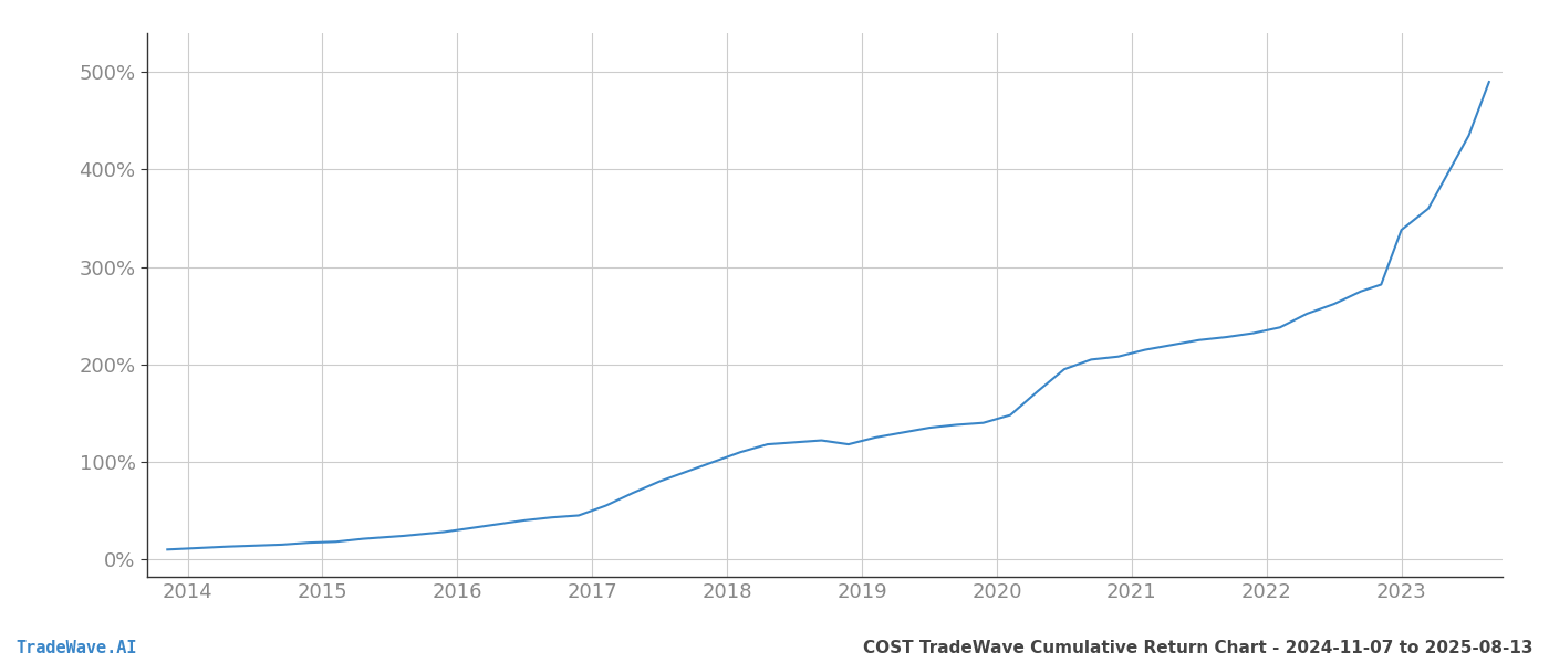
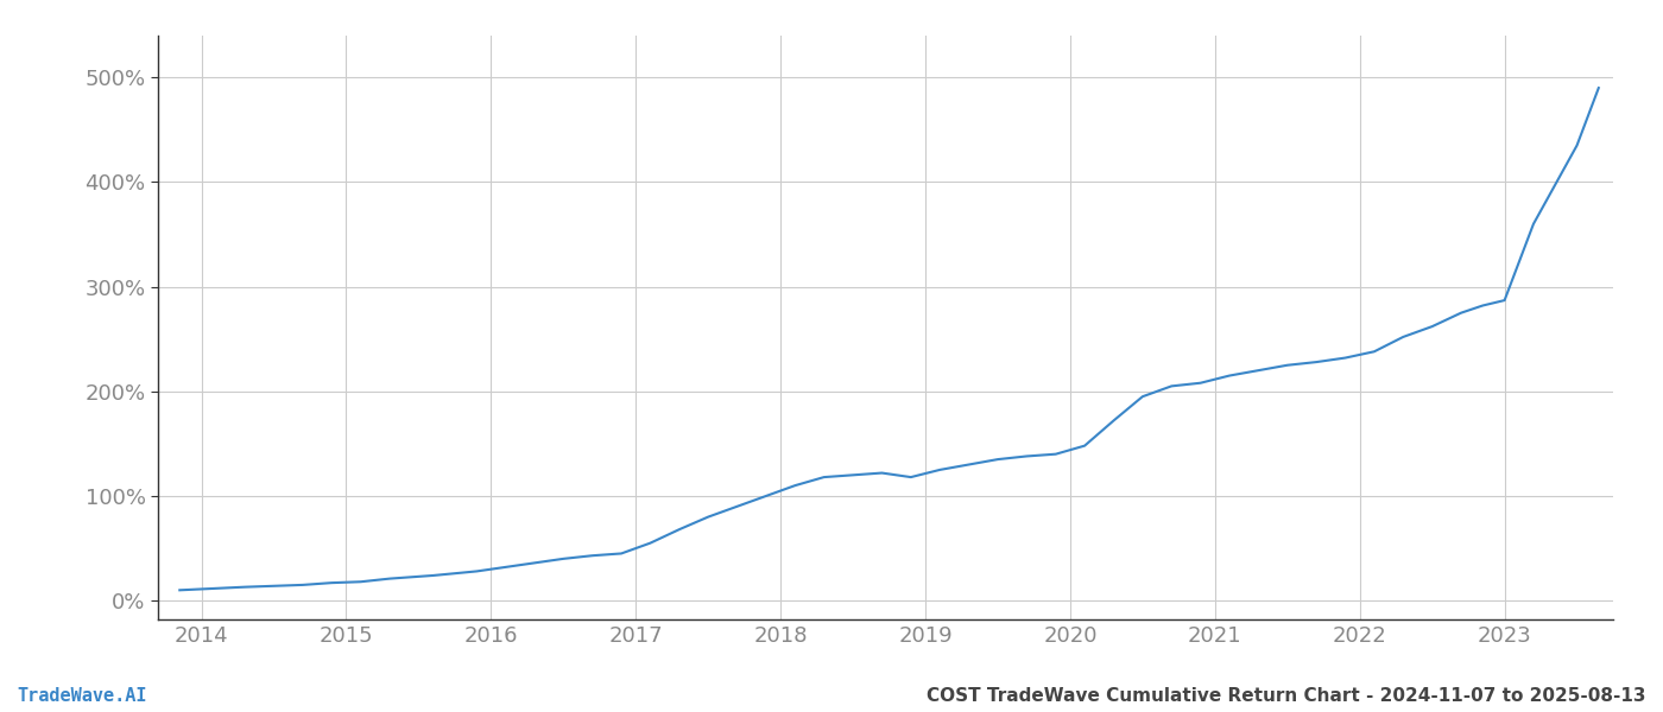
2023: 338% -> 287%
